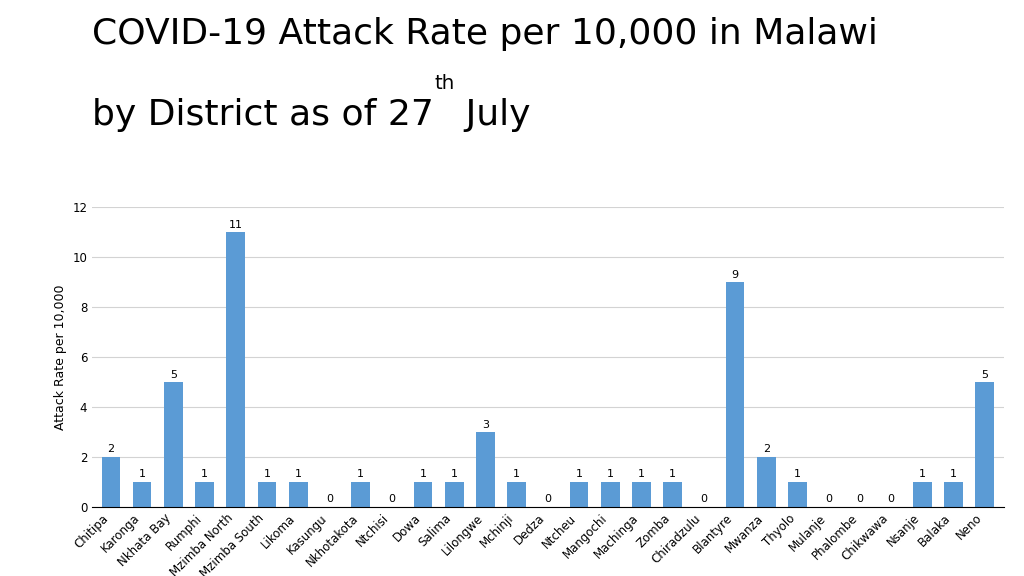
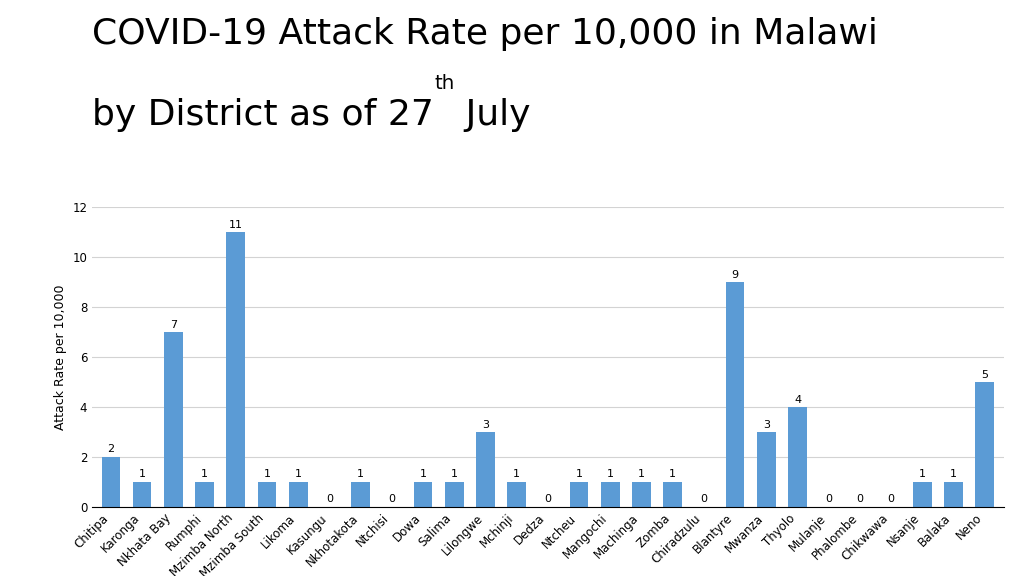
Nkhata Bay: 5 -> 7
Mwanza: 2 -> 3
Thyolo: 1 -> 4
